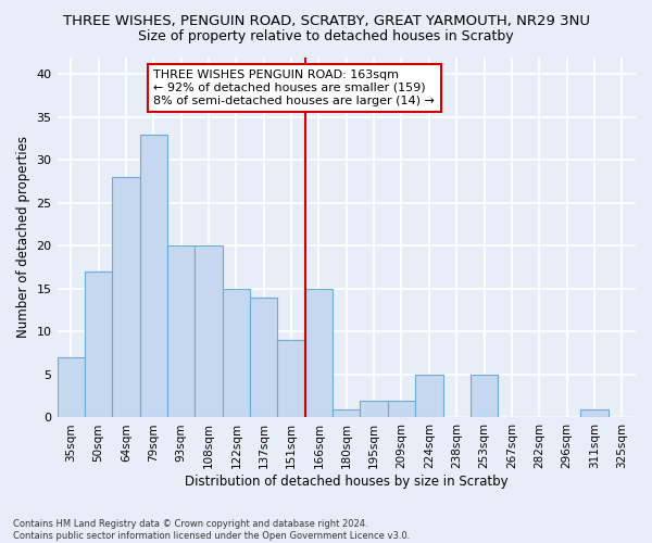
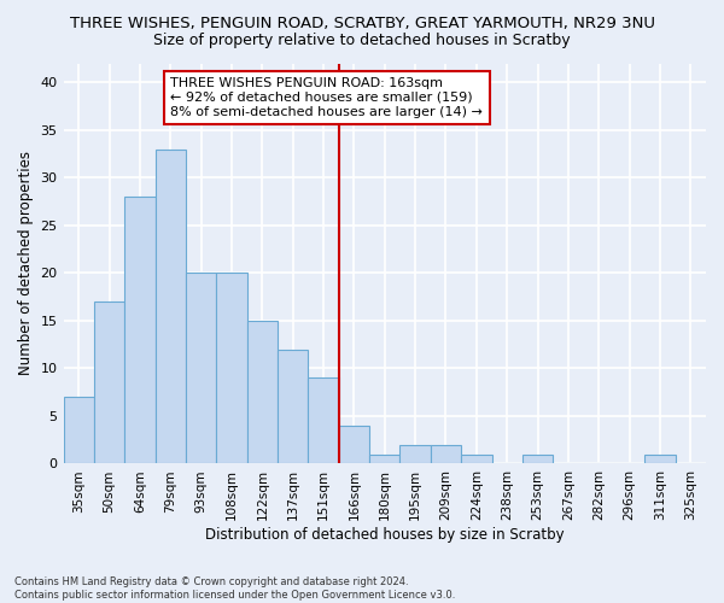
137sqm: 14 -> 12
166sqm: 15 -> 4
224sqm: 5 -> 1
253sqm: 5 -> 1
